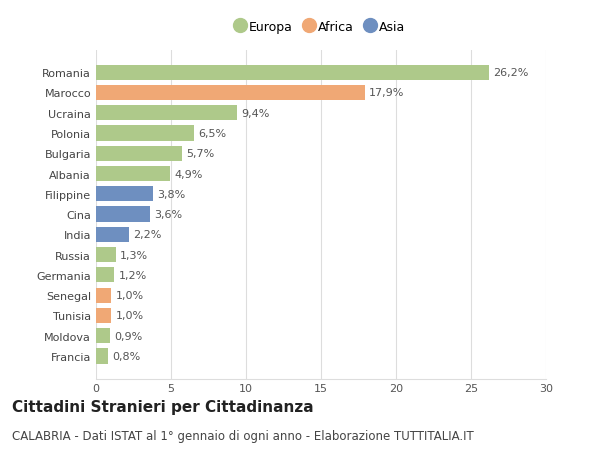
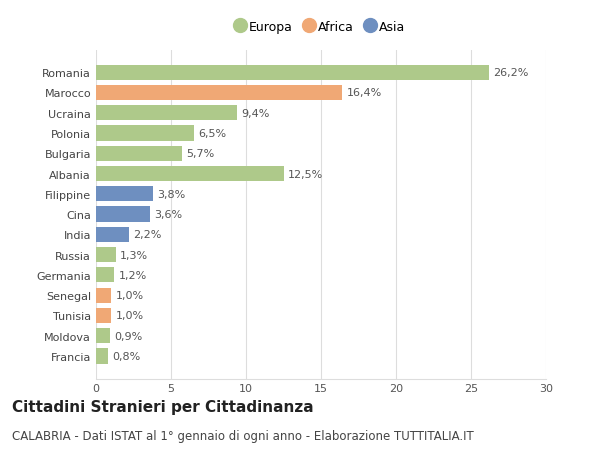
Marocco: 17,9% -> 16,4%
Albania: 4,9% -> 12,5%
